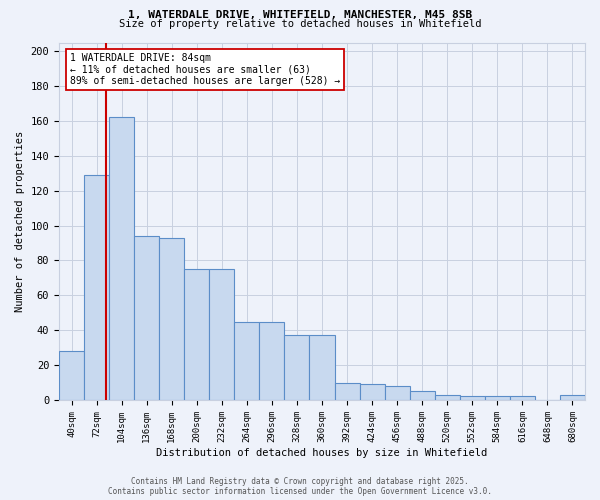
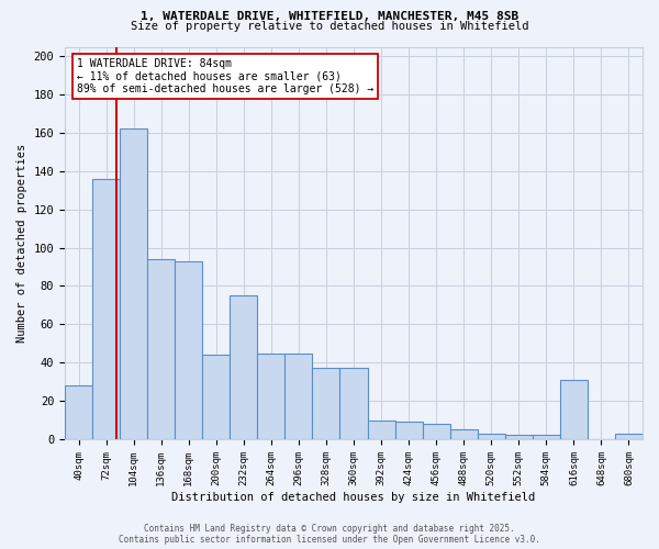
72sqm: 129 -> 136
200sqm: 75 -> 44
616sqm: 2 -> 31
